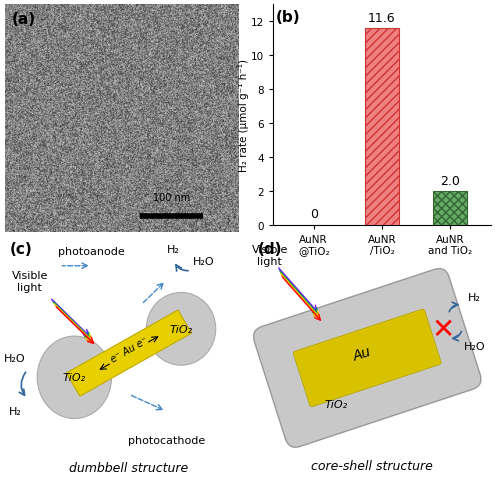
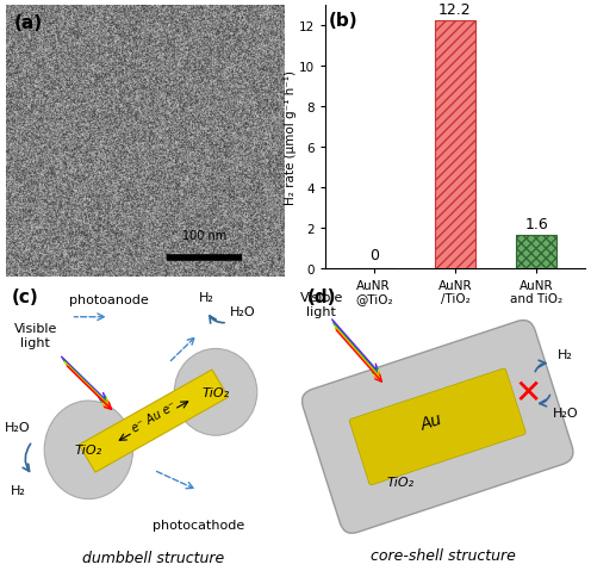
AuNR /TiO₂: 11.6 -> 12.2
AuNR and TiO₂: 2.0 -> 1.6
